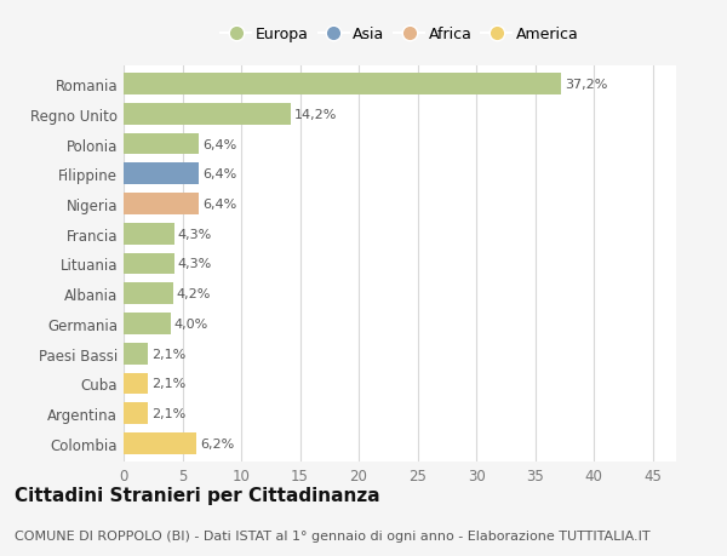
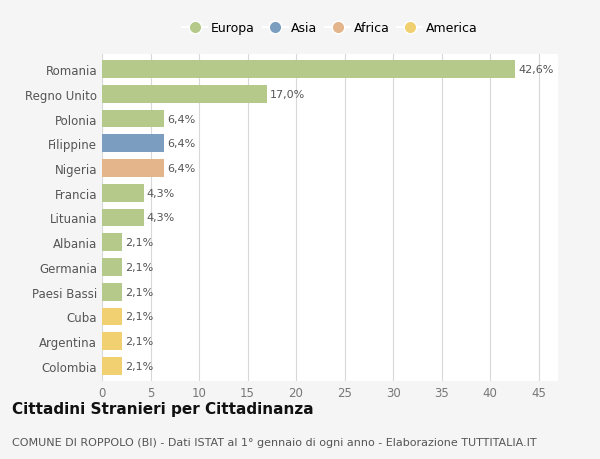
Romania: 37,2% -> 42,6%
Regno Unito: 14,2% -> 17,0%
Albania: 4,2% -> 2,1%
Germania: 4,0% -> 2,1%
Colombia: 6,2% -> 2,1%
